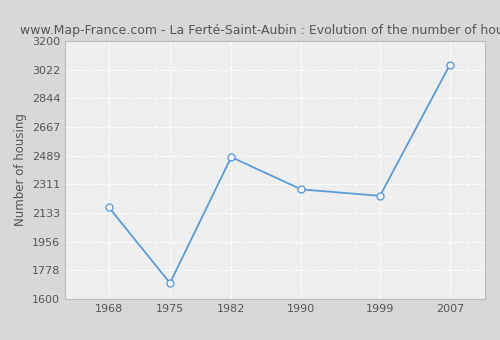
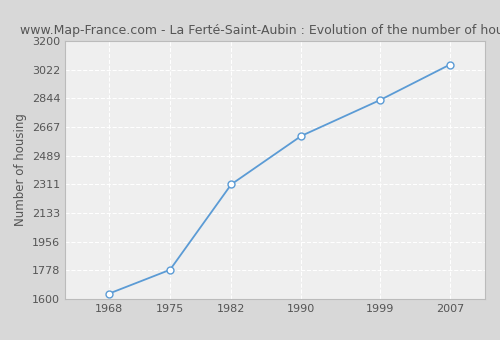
1968: 2170 -> 1630
1975: 1700 -> 1780
1982: 2480 -> 2310
1990: 2280 -> 2610
1999: 2240 -> 2830
